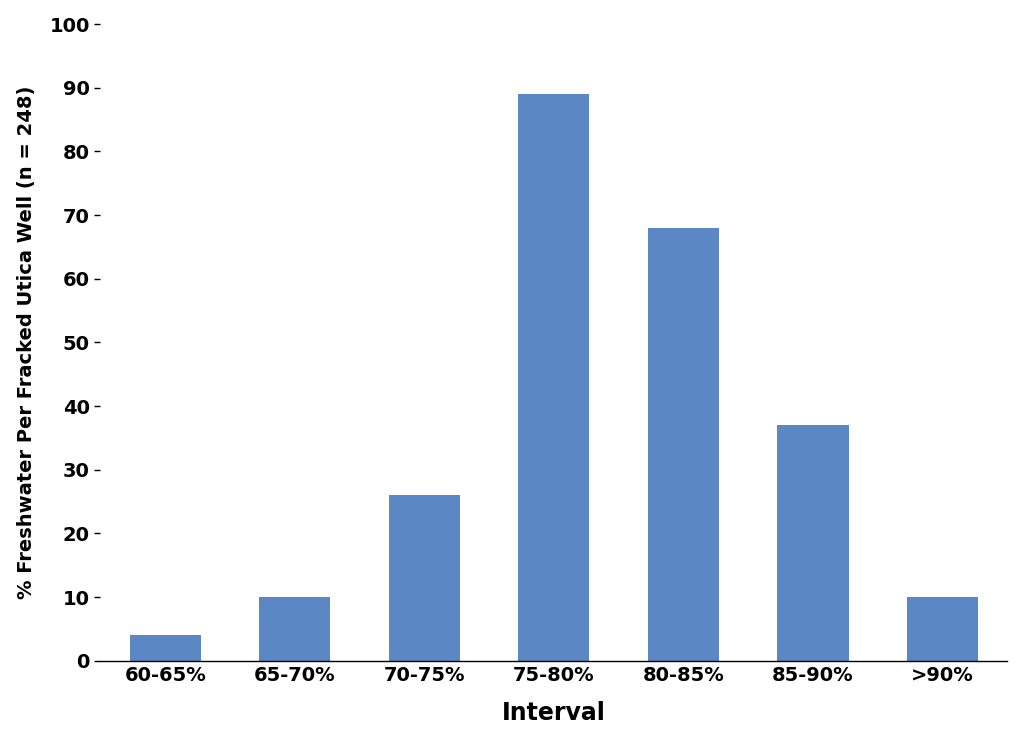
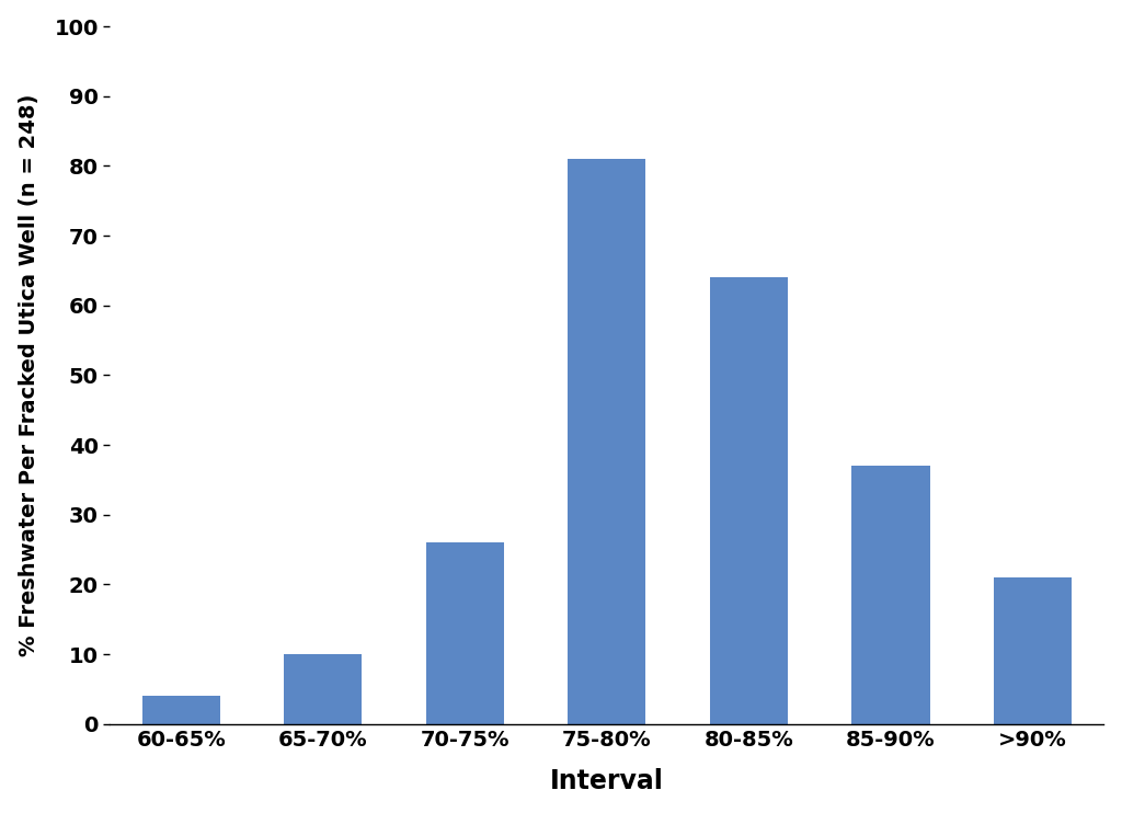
75-80%: 89 -> 81
80-85%: 68 -> 64
>90%: 10 -> 21
